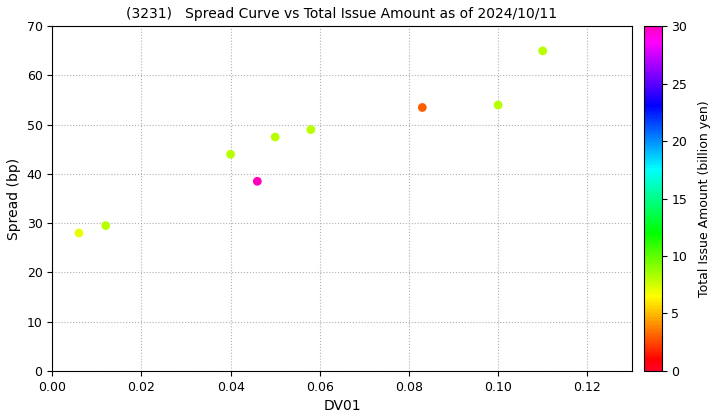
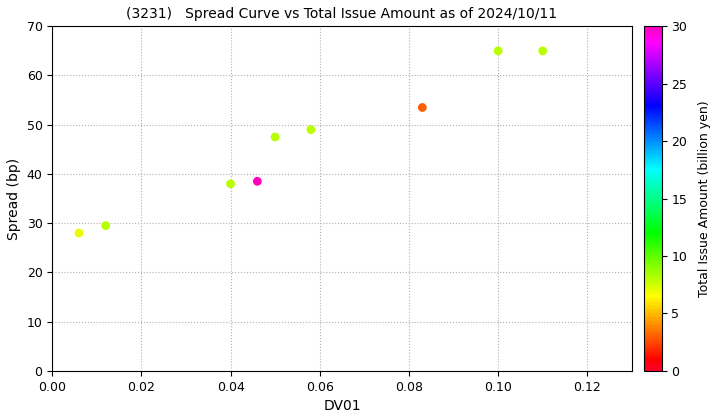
0.04: 44.0 -> 38.0
0.10: 54.0 -> 65.0
